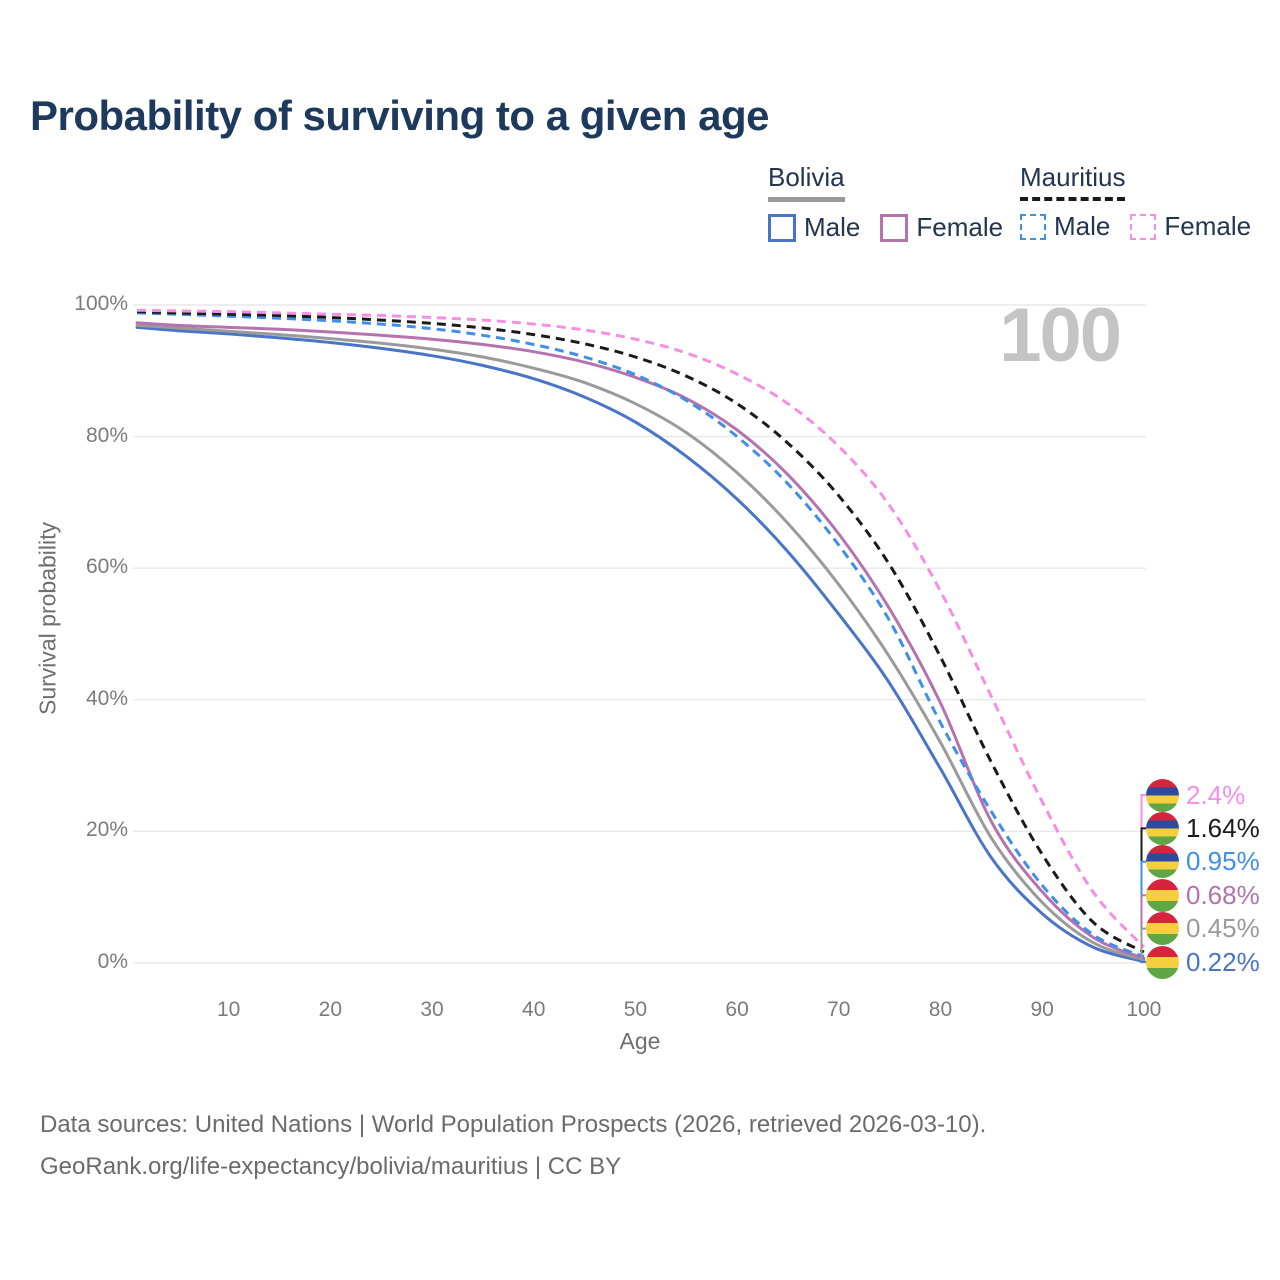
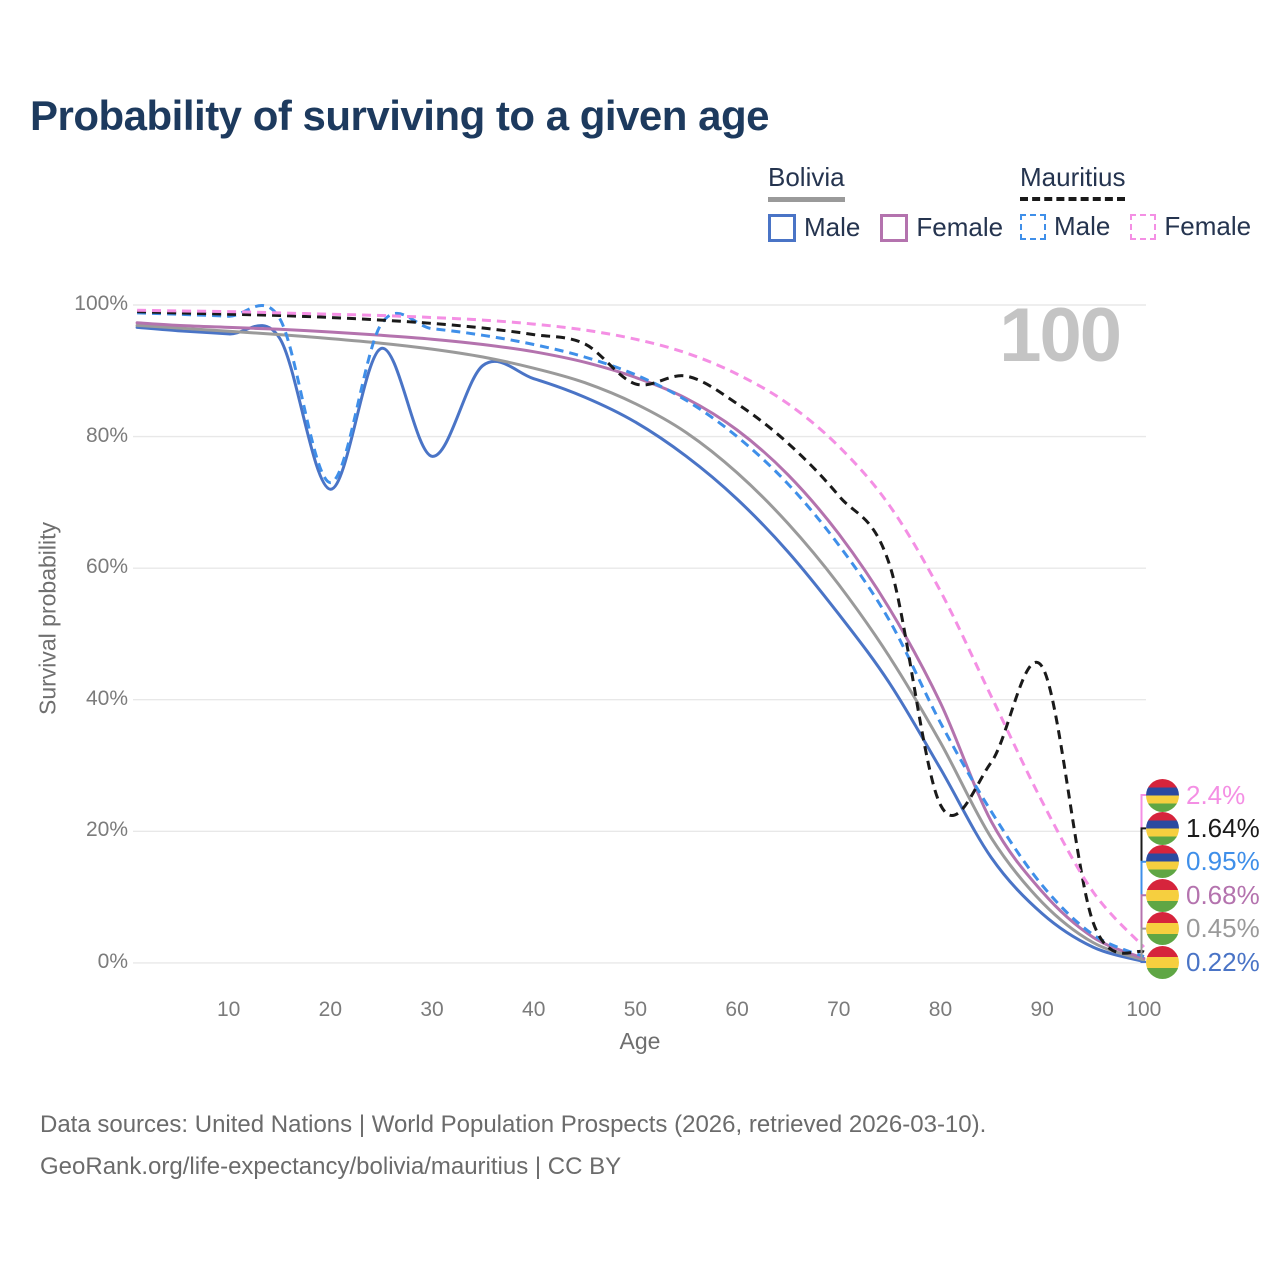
Bolivia Male/20: 94% -> 72%
Mauritius Male/20: 98% -> 73%
Bolivia Male/30: 92% -> 77%
Mauritius/50: 92% -> 88%
Mauritius/80: 46% -> 24%
Mauritius/90: 16% -> 45%
